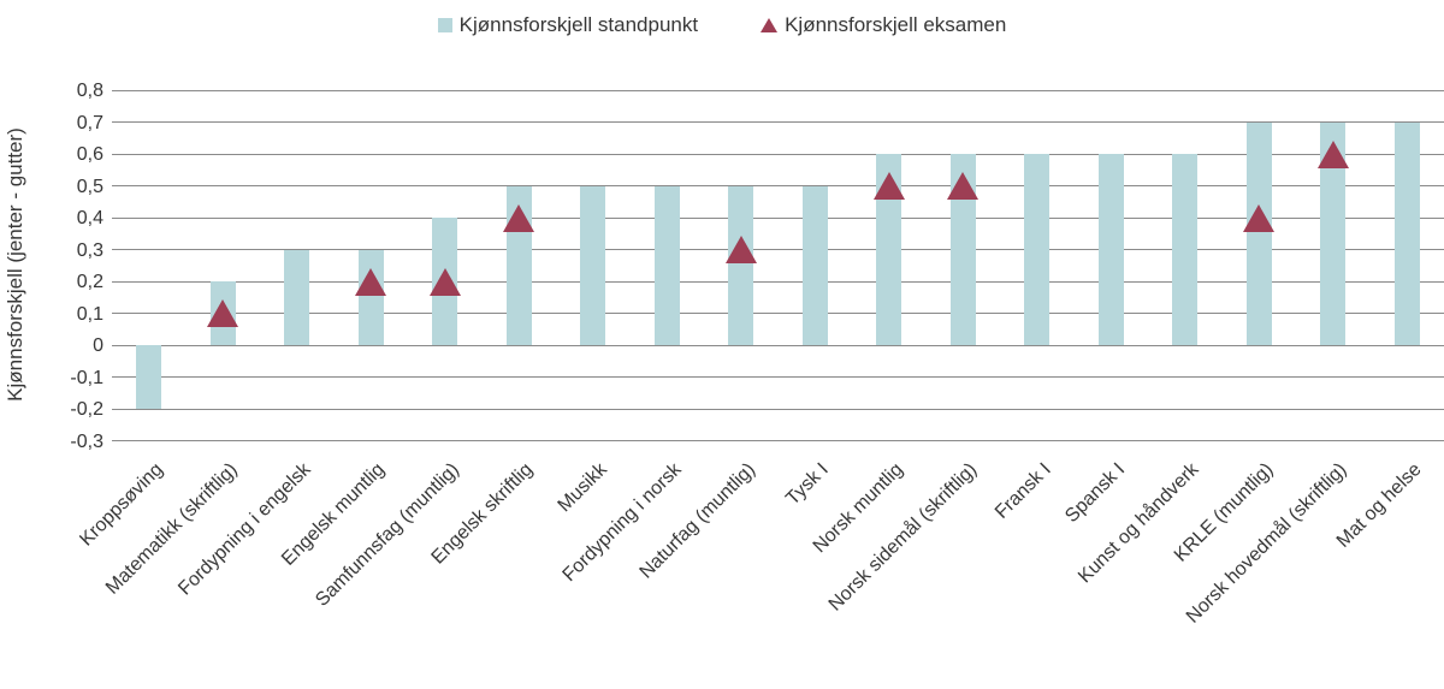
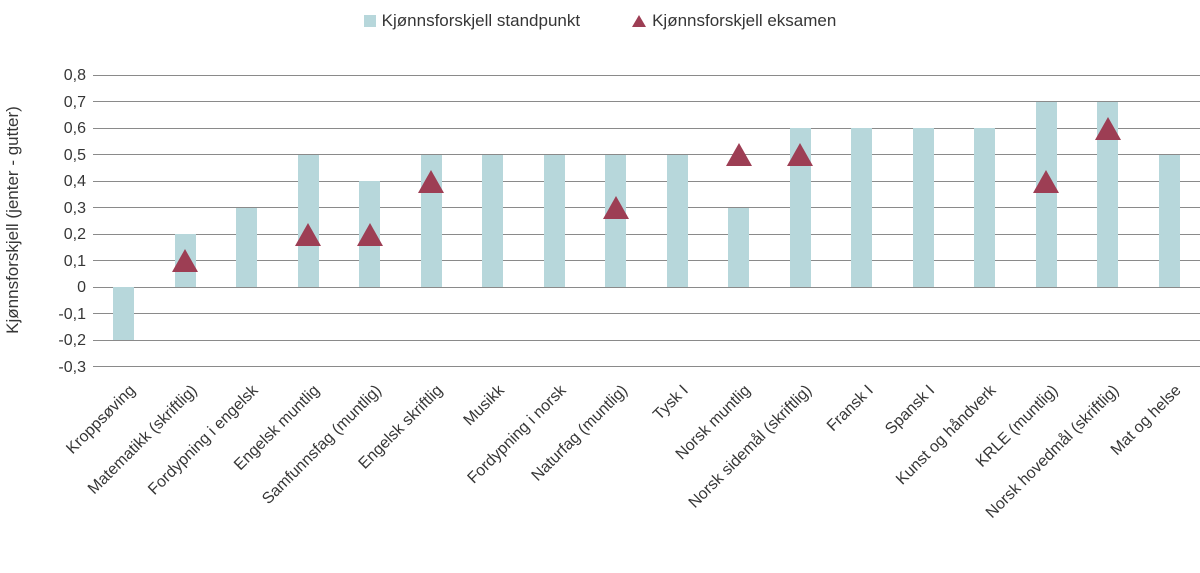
Kjønnsforskjell standpunkt/Engelsk muntlig: 0,3 -> 0,5
Kjønnsforskjell standpunkt/Norsk muntlig: 0,6 -> 0,3
Kjønnsforskjell standpunkt/Mat og helse: 0,7 -> 0,5
